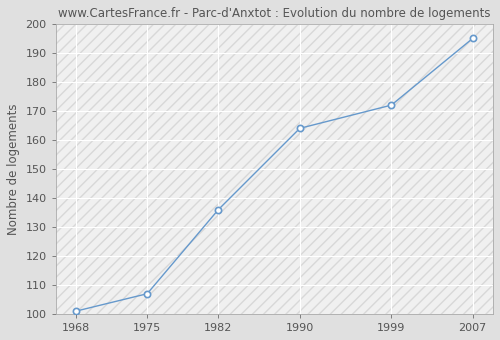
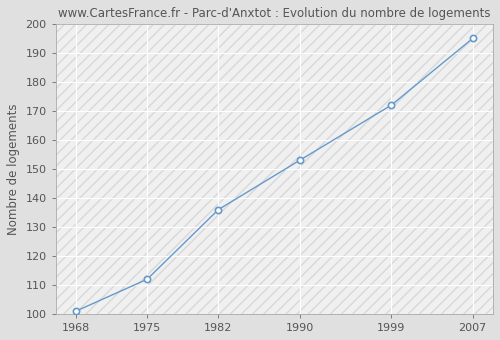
1975: 107 -> 112
1990: 164 -> 153
